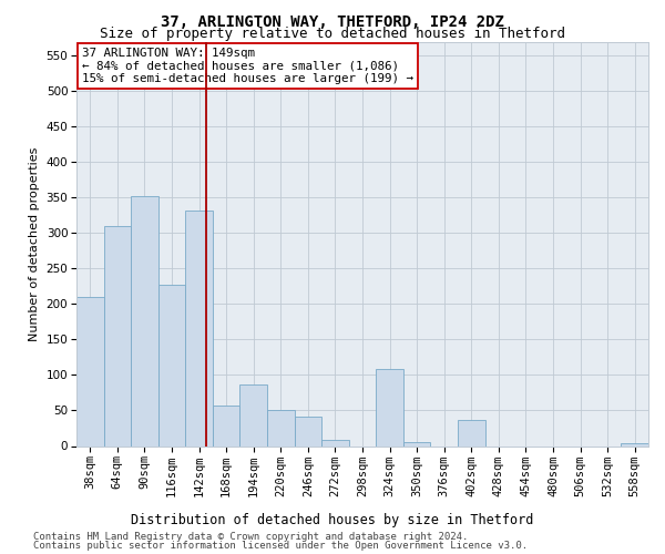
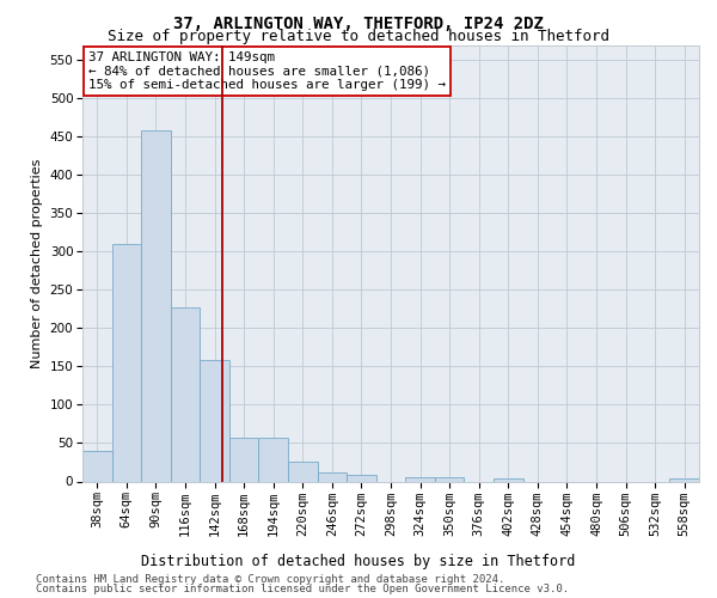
38sqm: 210 -> 40
90sqm: 352 -> 458
142sqm: 332 -> 158
194sqm: 86 -> 57
220sqm: 50 -> 25
246sqm: 42 -> 11
324sqm: 108 -> 5
402sqm: 36 -> 4
